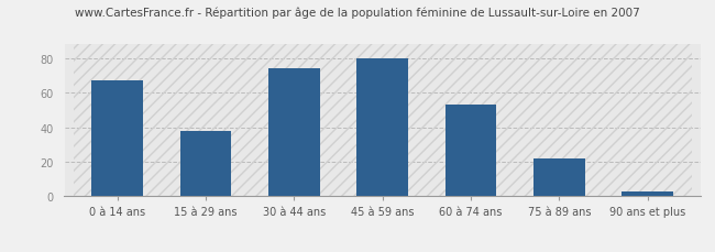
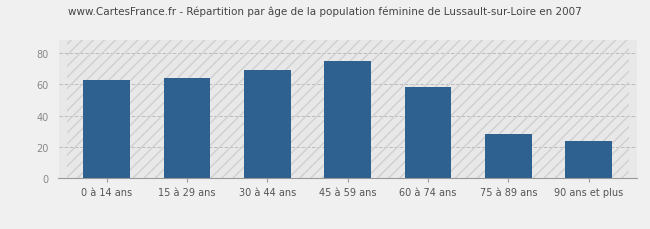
0 à 14 ans: 67 -> 63
15 à 29 ans: 38 -> 64
30 à 44 ans: 74 -> 69
45 à 59 ans: 80 -> 75
60 à 74 ans: 53 -> 58
75 à 89 ans: 22 -> 28
90 ans et plus: 3 -> 24
